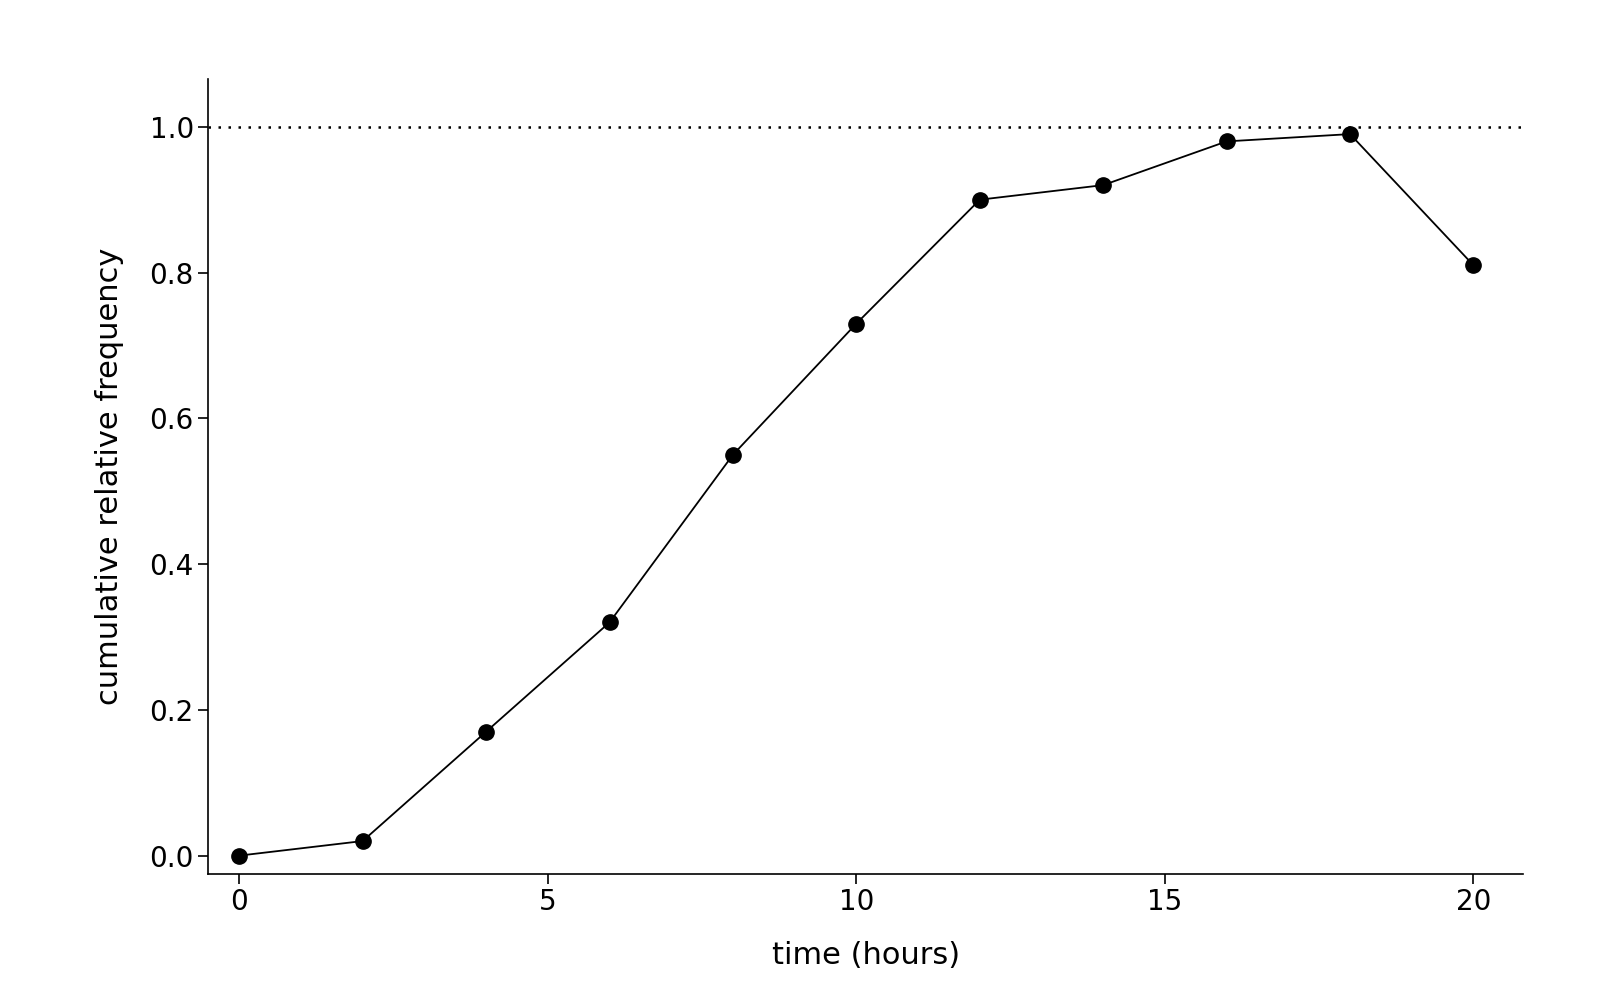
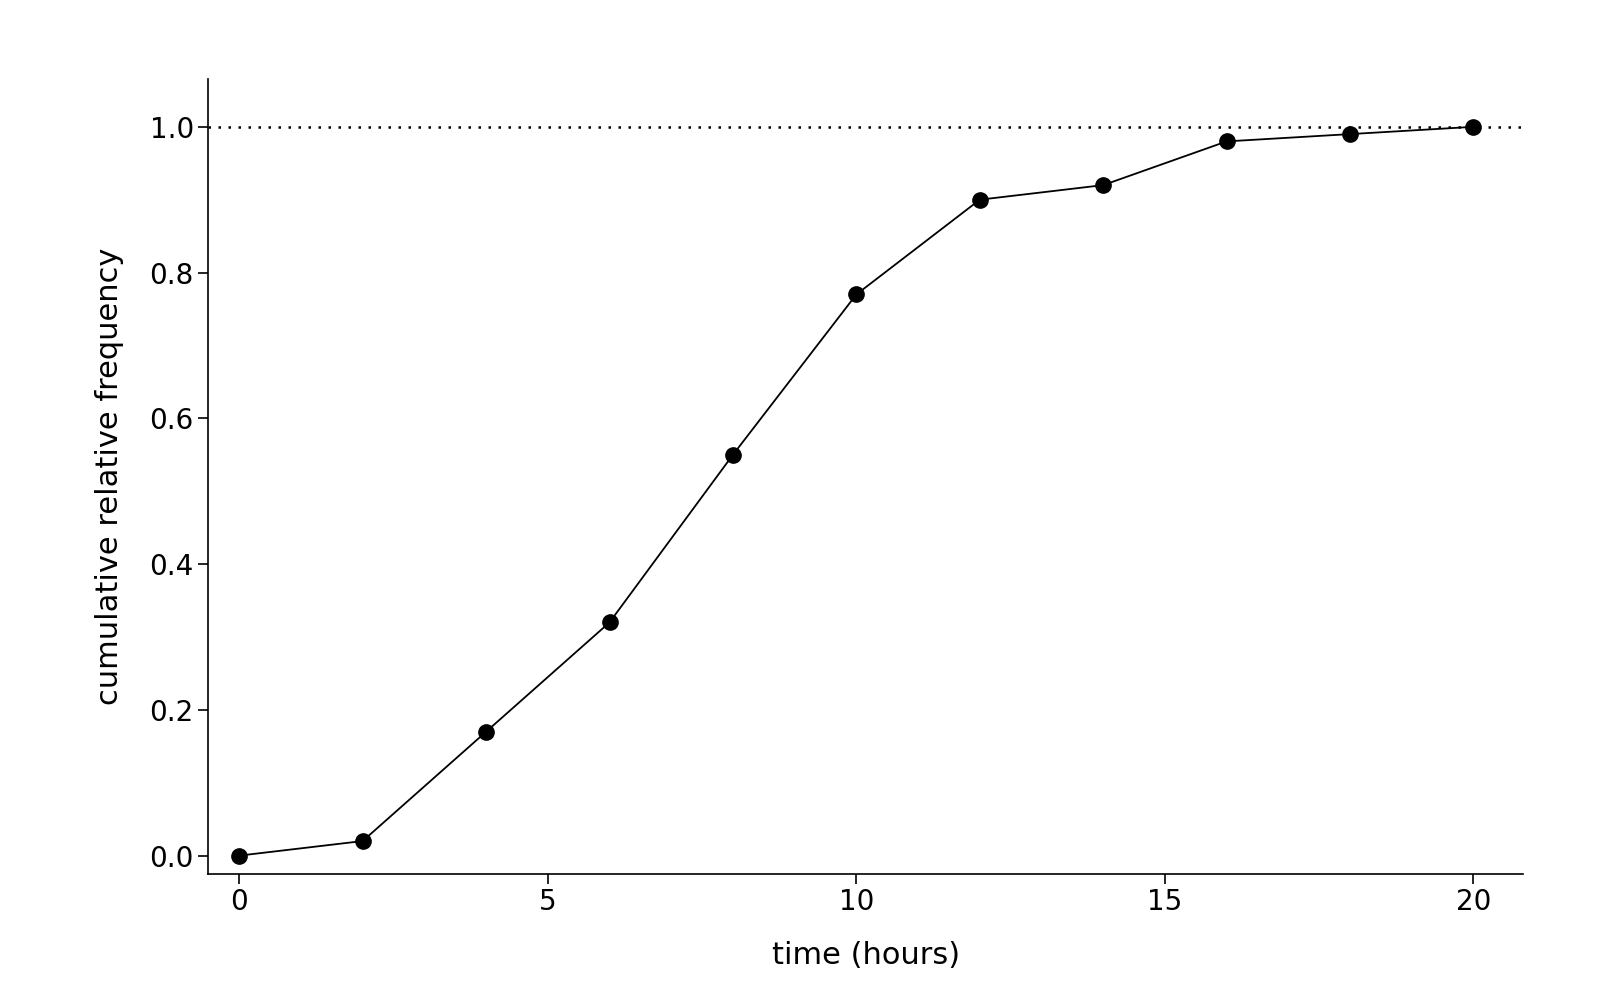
10: 0.73 -> 0.77
20: 0.81 -> 1.00
